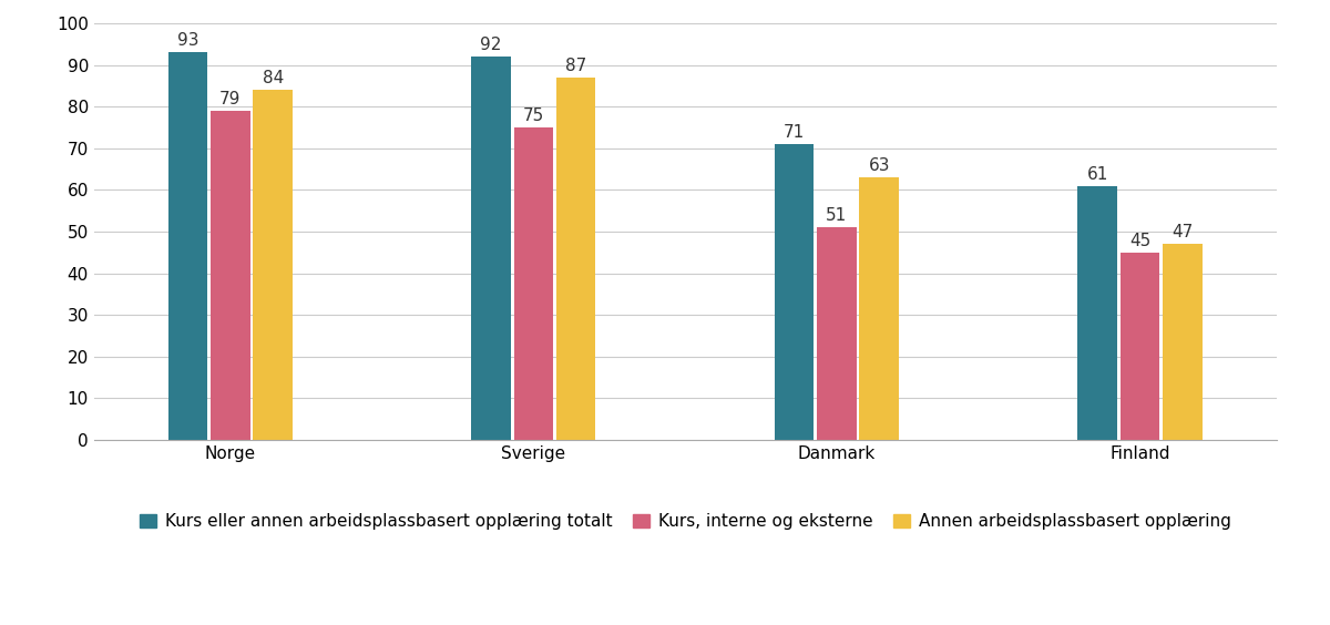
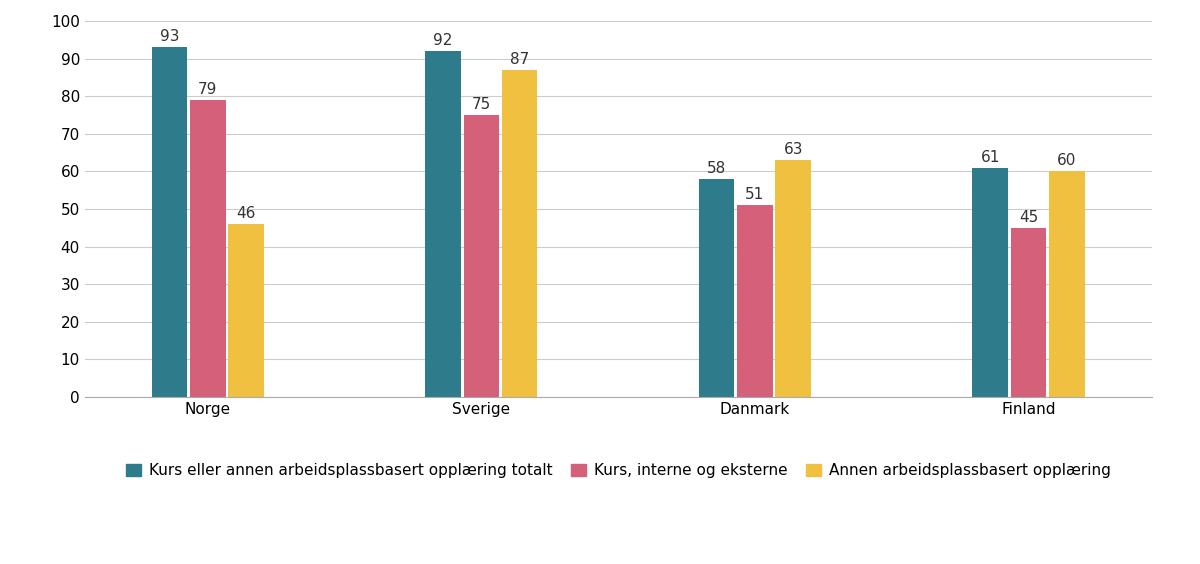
Annen arbeidsplassbasert opplæring/Norge: 84 -> 46
Kurs eller annen arbeidsplassbasert opplæring totalt/Danmark: 71 -> 58
Annen arbeidsplassbasert opplæring/Finland: 47 -> 60
